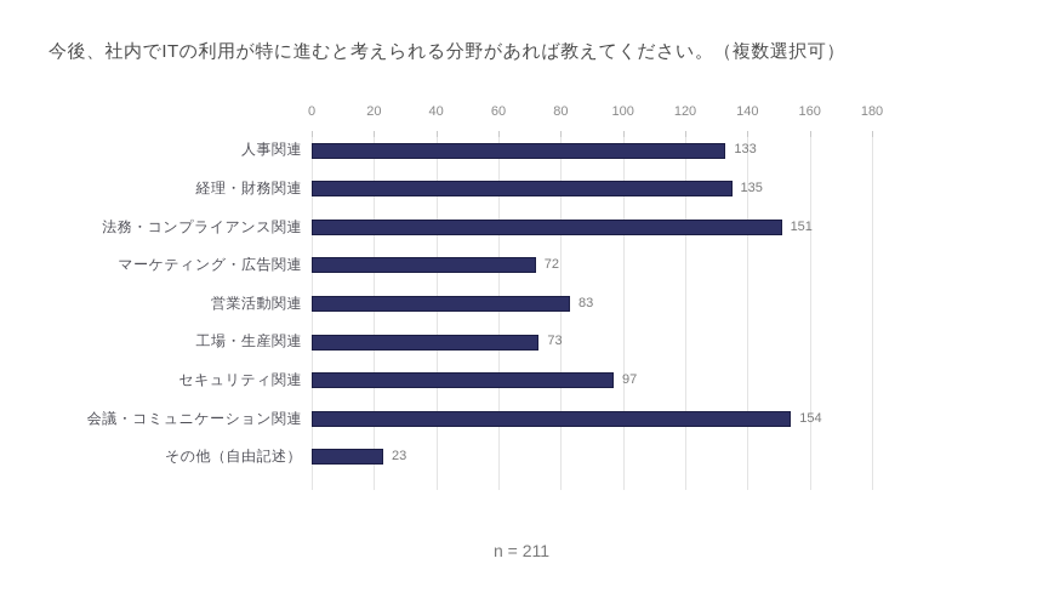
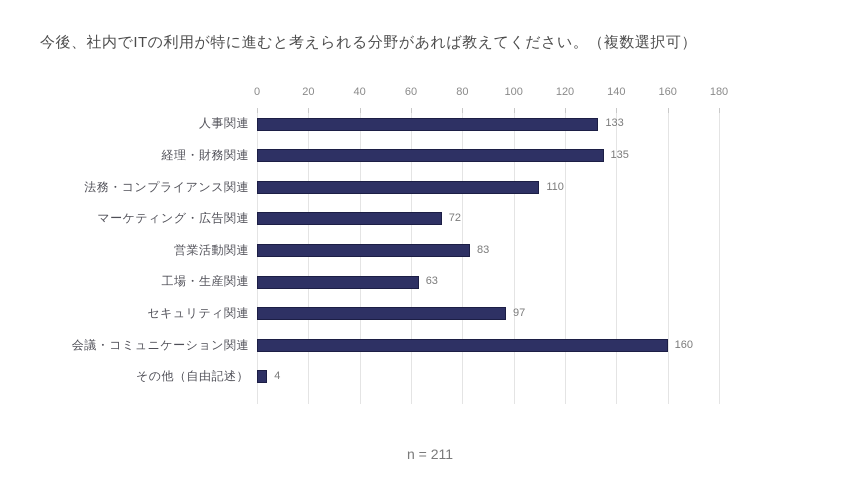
法務・コンプライアンス関連: 151 -> 110
工場・生産関連: 73 -> 63
会議・コミュニケーション関連: 154 -> 160
その他（自由記述）: 23 -> 4
